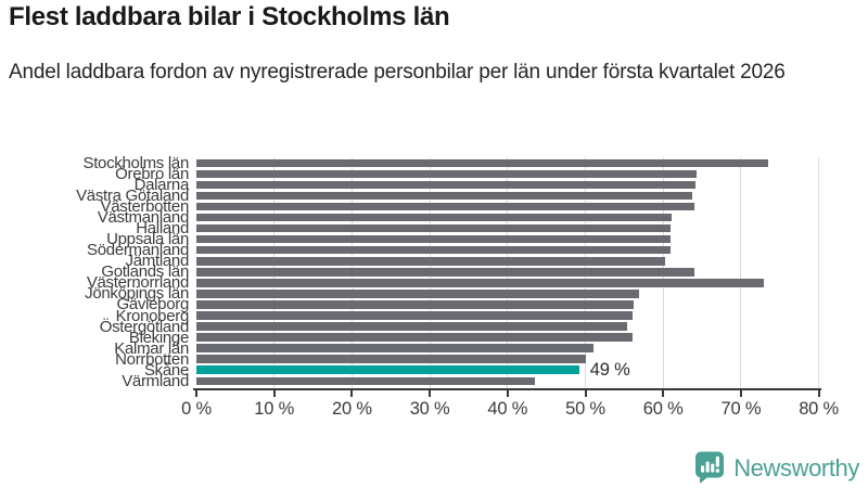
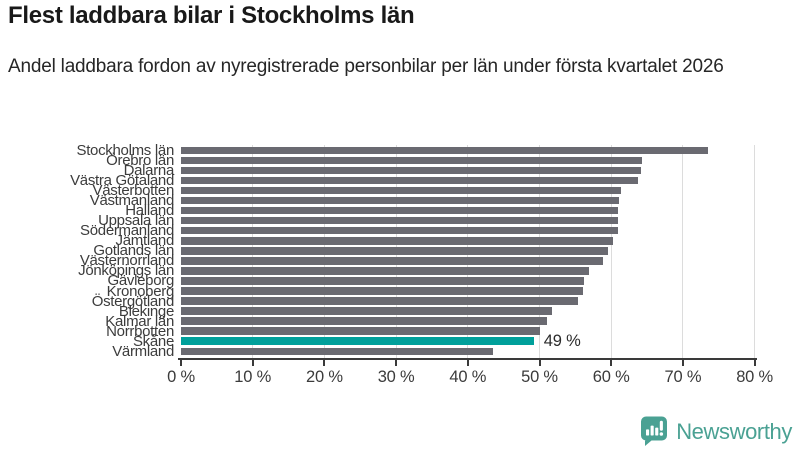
Västerbotten: 64% -> 61%
Gotlands län: 64% -> 60%
Västernorrland: 73% -> 59%
Blekinge: 56% -> 52%
